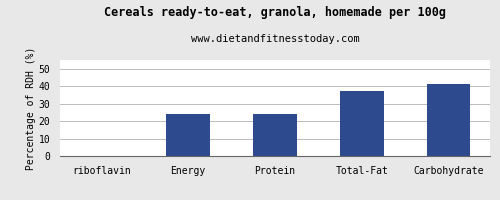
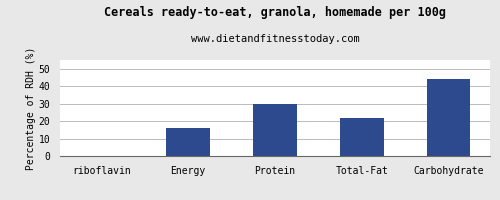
Energy: 24 -> 16
Protein: 24 -> 30
Total-Fat: 37 -> 22
Carbohydrate: 41 -> 44
